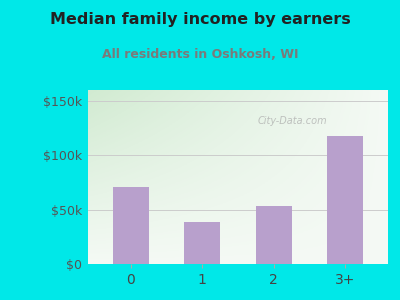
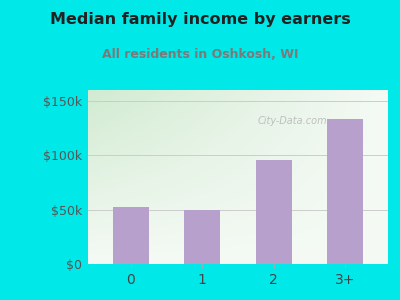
0: $71k -> $52k
1: $39k -> $50k
2: $53k -> $96k
3+: $118k -> $133k
